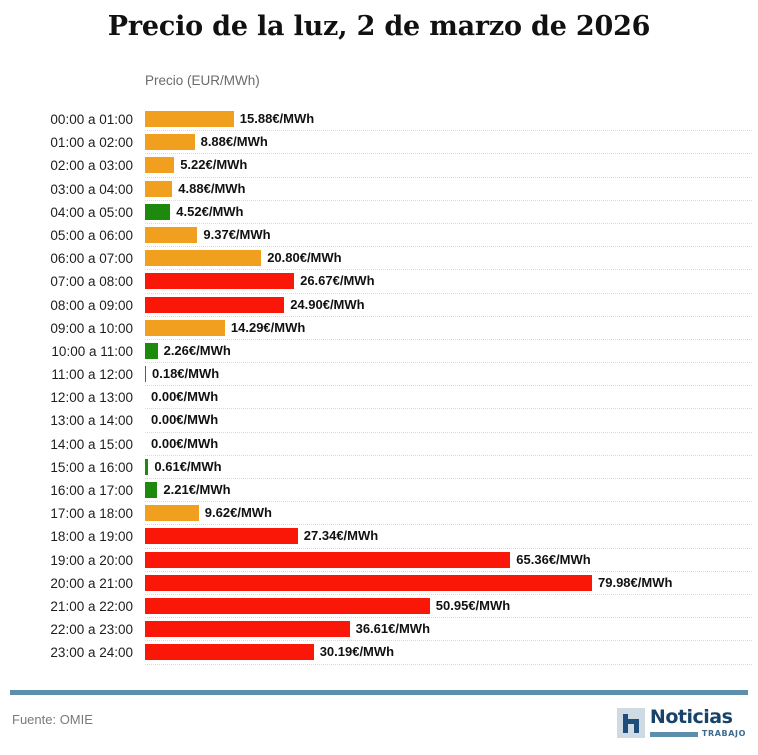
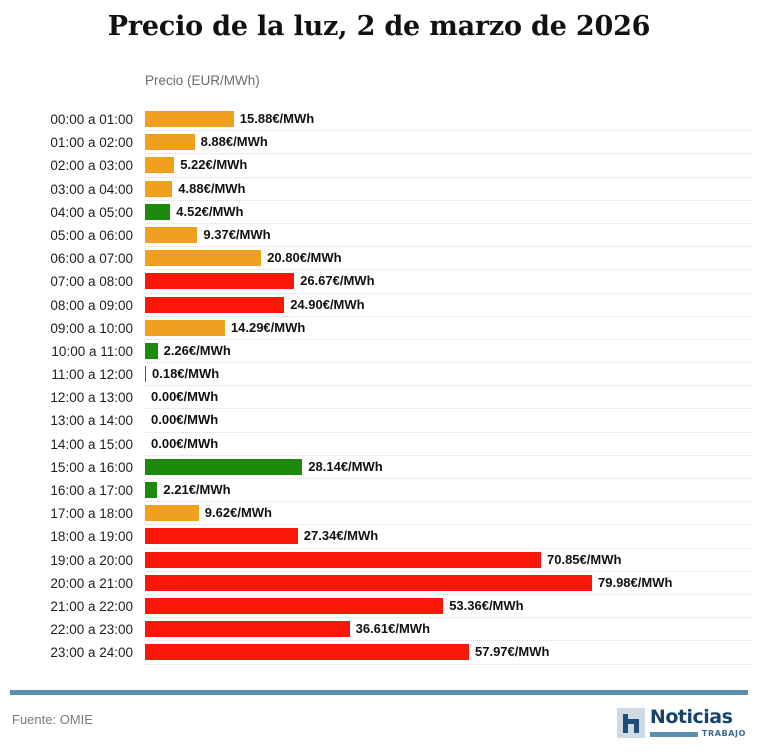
15:00 a 16:00: 0.61 -> 28.14
19:00 a 20:00: 65.36 -> 70.85
21:00 a 22:00: 50.95 -> 53.36
23:00 a 24:00: 30.19 -> 57.97
